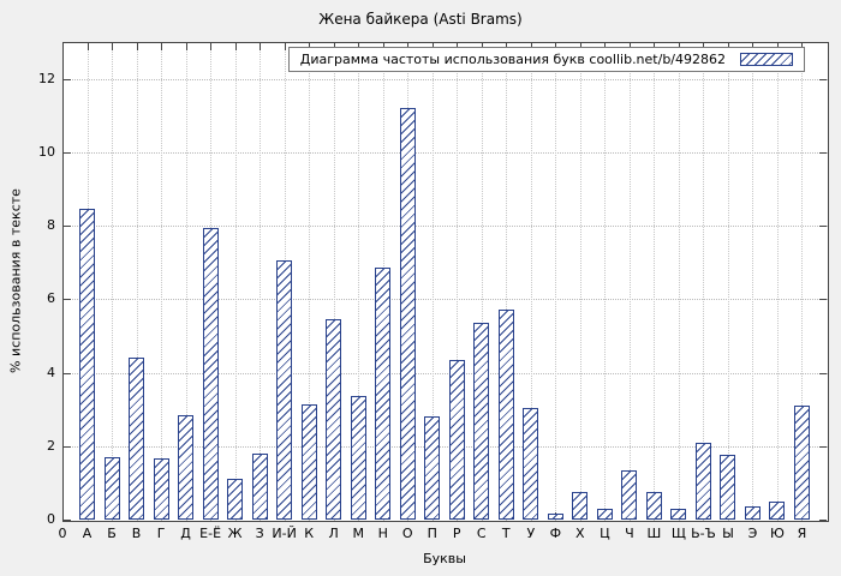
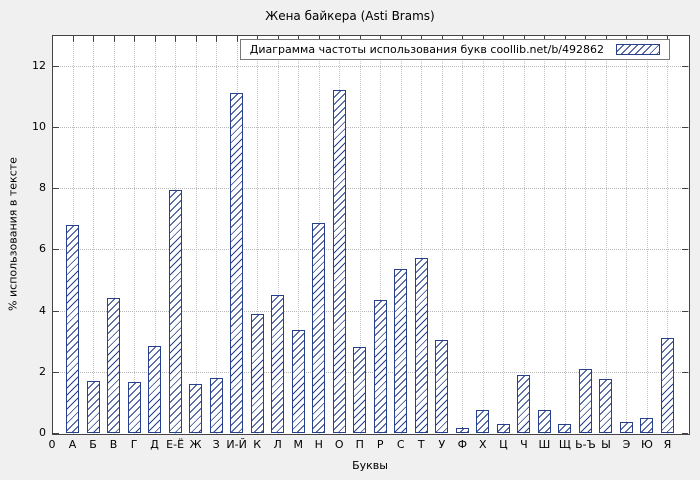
А: 8.4 -> 6.8
Ж: 1.1 -> 1.6
И-Й: 7.0 -> 11.1
К: 3.1 -> 3.9
Л: 5.5 -> 4.5
Ч: 1.4 -> 1.9
